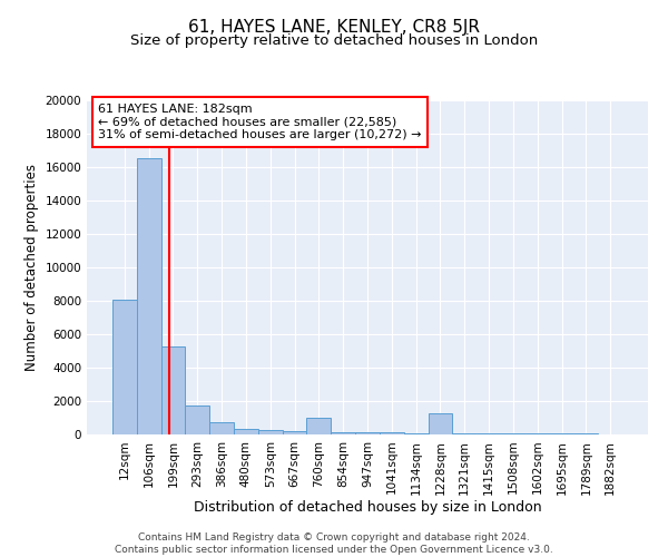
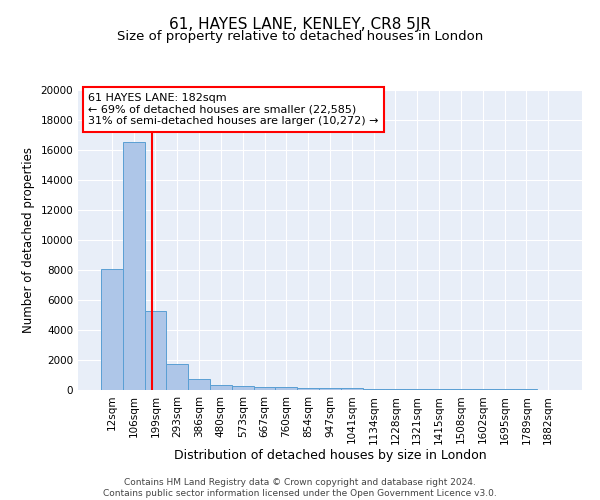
760sqm: 1000 -> 200
1228sqm: 1300 -> 100
